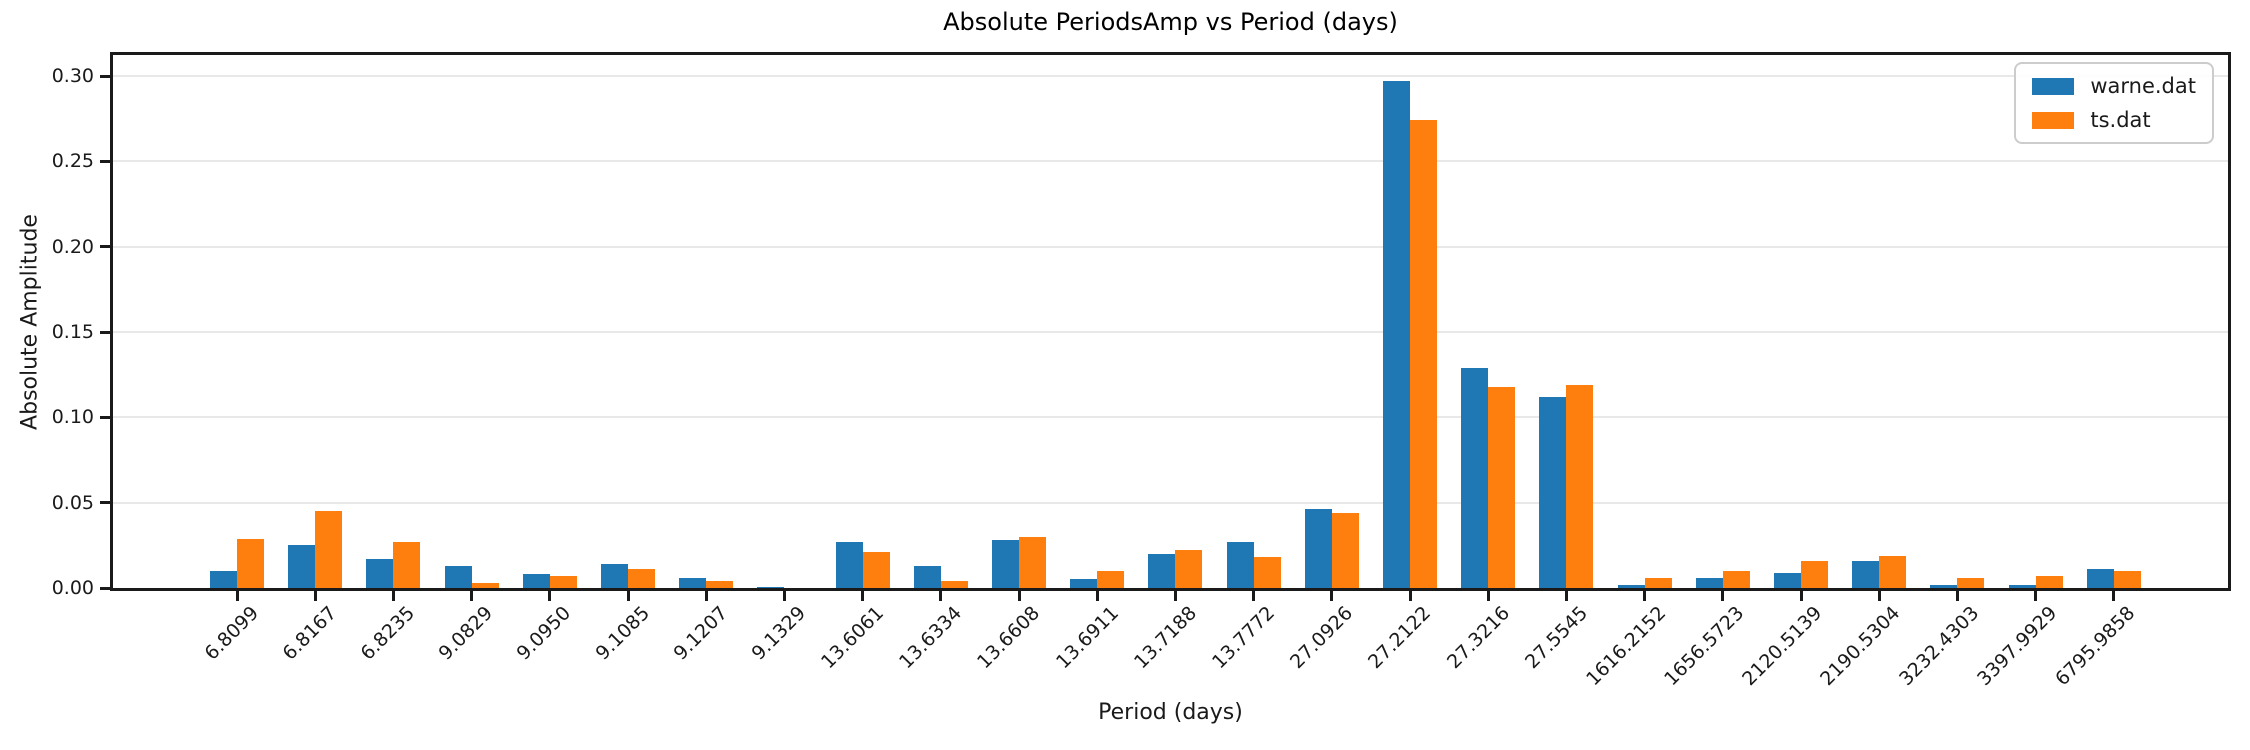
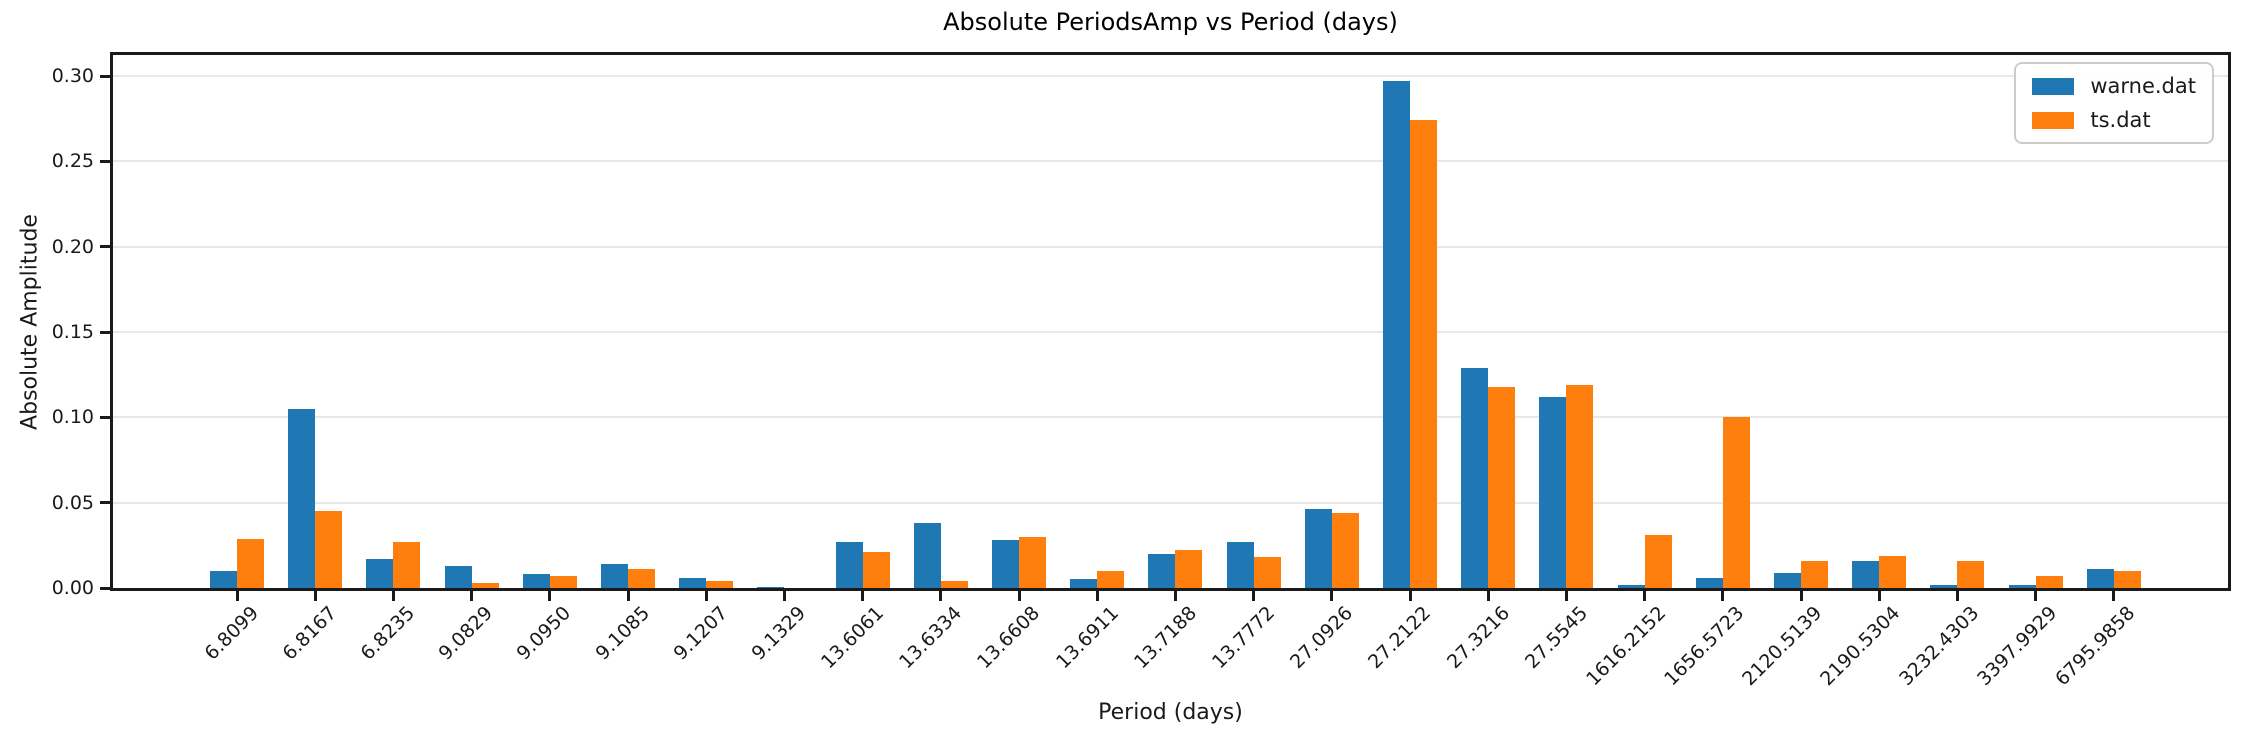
warne.dat/6.8167: 0.025 -> 0.105
warne.dat/13.6334: 0.013 -> 0.038
ts.dat/1616.2152: 0.006 -> 0.031
ts.dat/1656.5723: 0.010 -> 0.100
ts.dat/3232.4303: 0.006 -> 0.016
